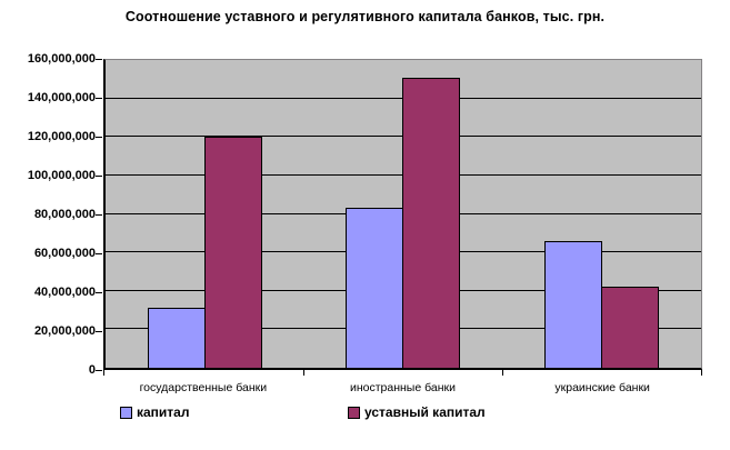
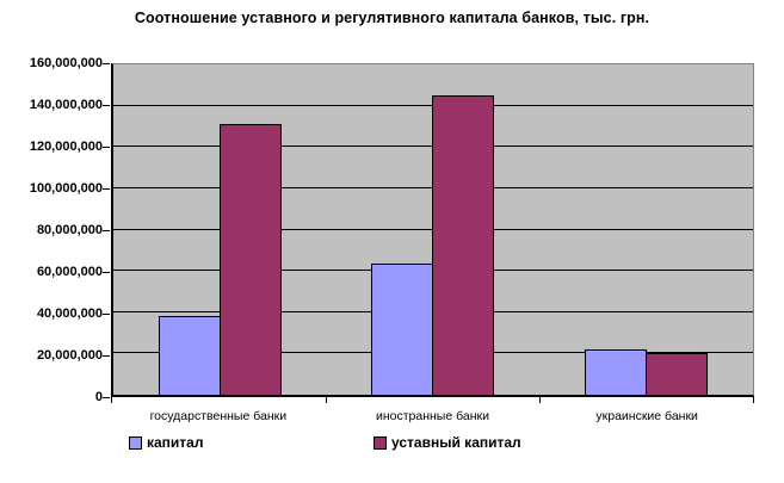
капитал/государственные банки: 31000000 -> 38000000
уставный капитал/государственные банки: 120000000 -> 131000000
капитал/иностранные банки: 83000000 -> 64000000
уставный капитал/иностранные банки: 151000000 -> 145000000
капитал/украинские банки: 66000000 -> 22000000
уставный капитал/украинские банки: 42000000 -> 20000000
